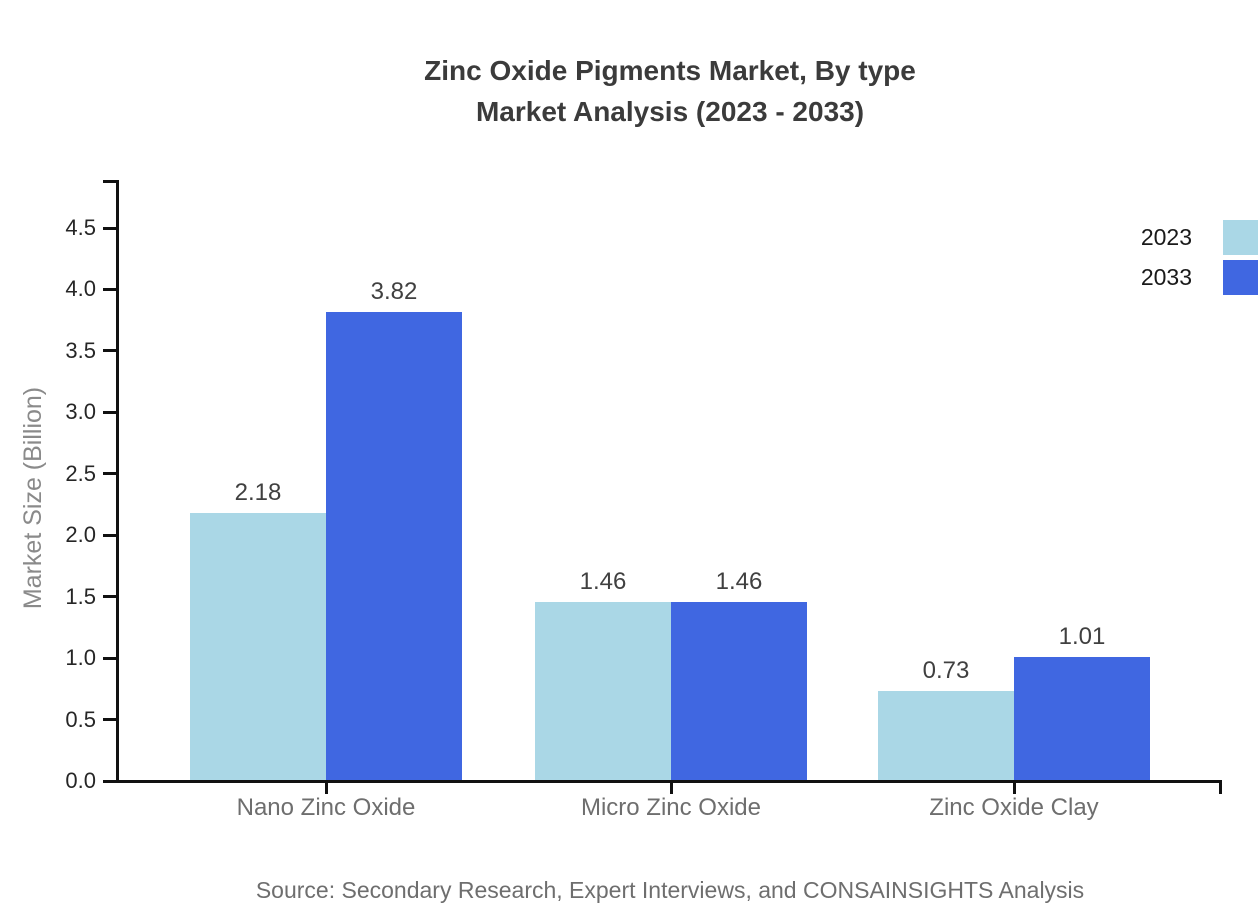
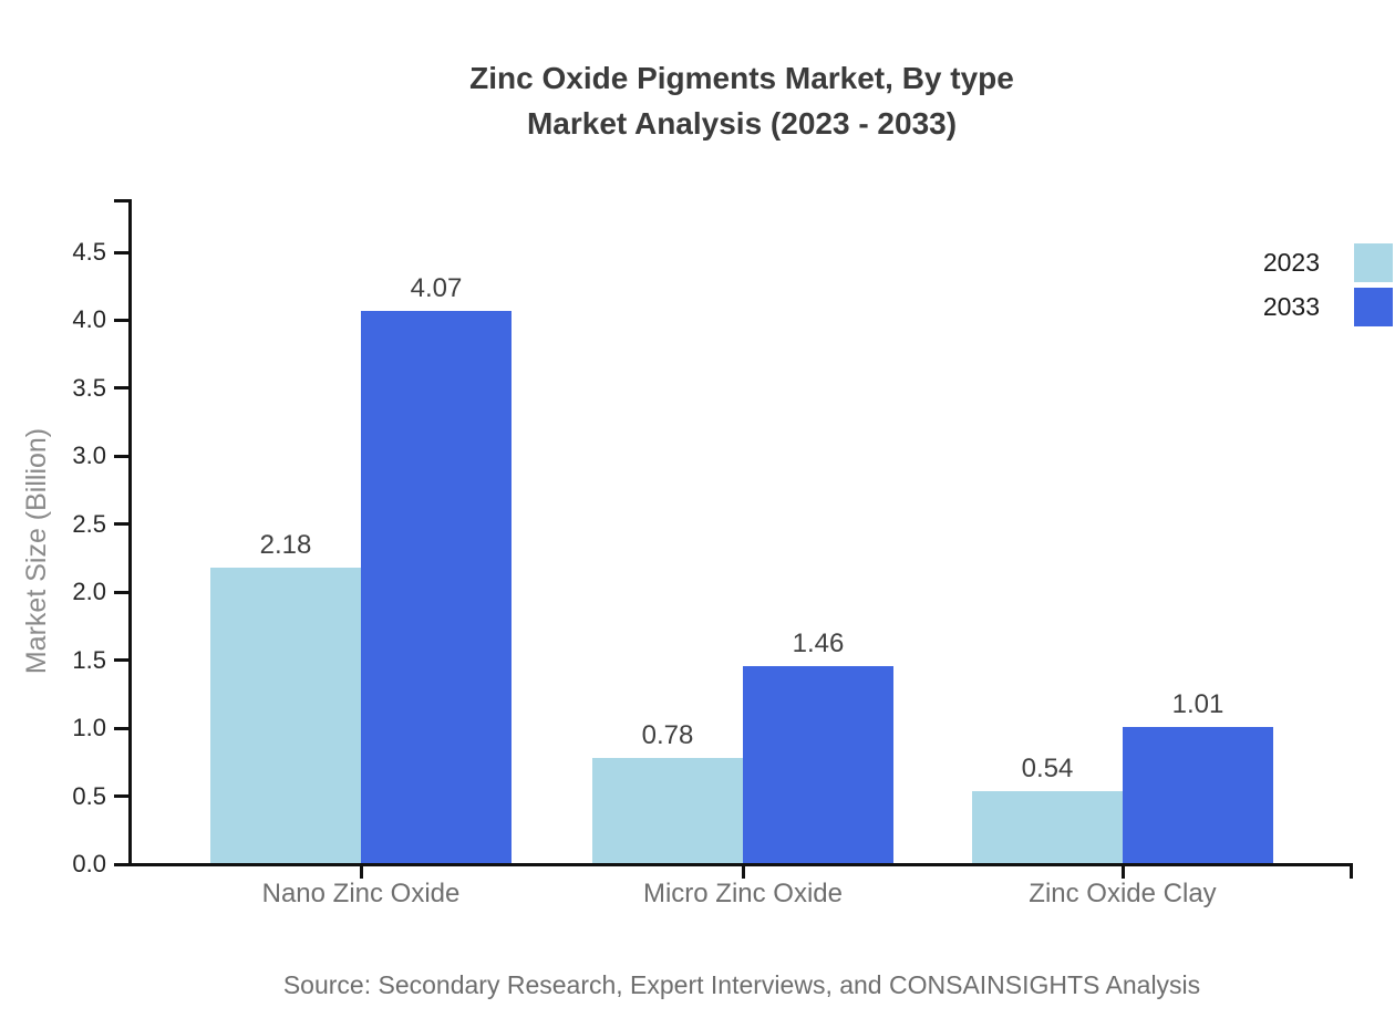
2033/Nano Zinc Oxide: 3.82 -> 4.07
2023/Micro Zinc Oxide: 1.46 -> 0.78
2023/Zinc Oxide Clay: 0.73 -> 0.54
